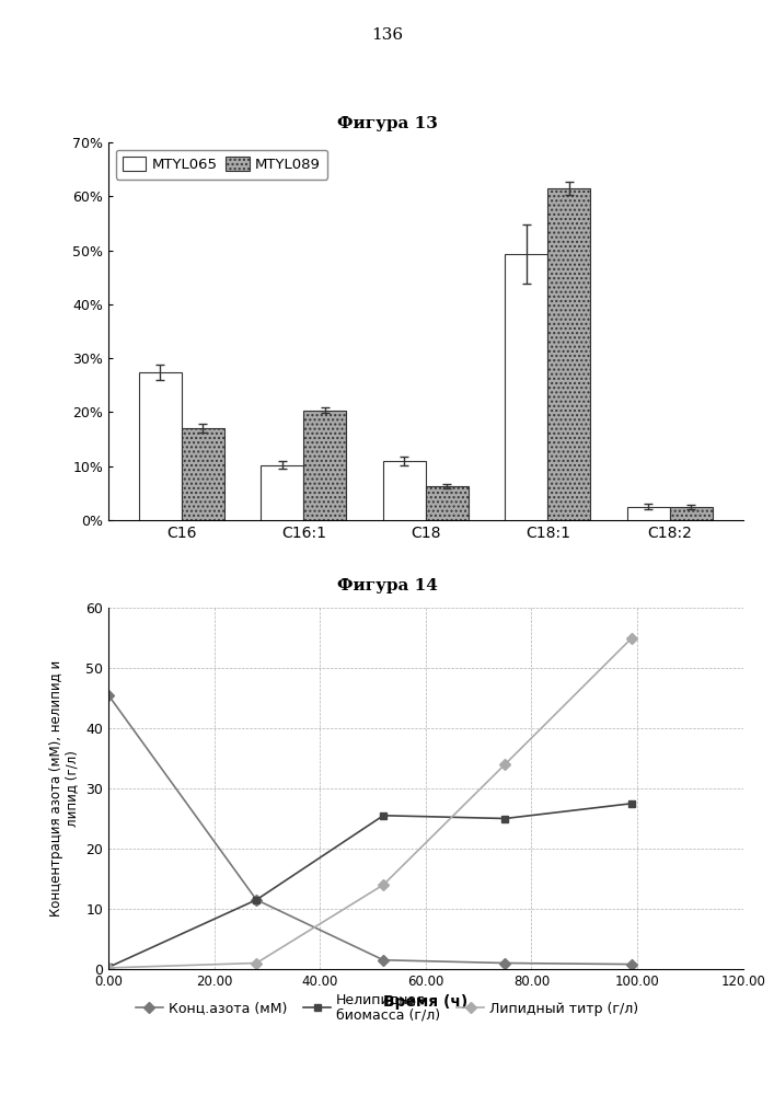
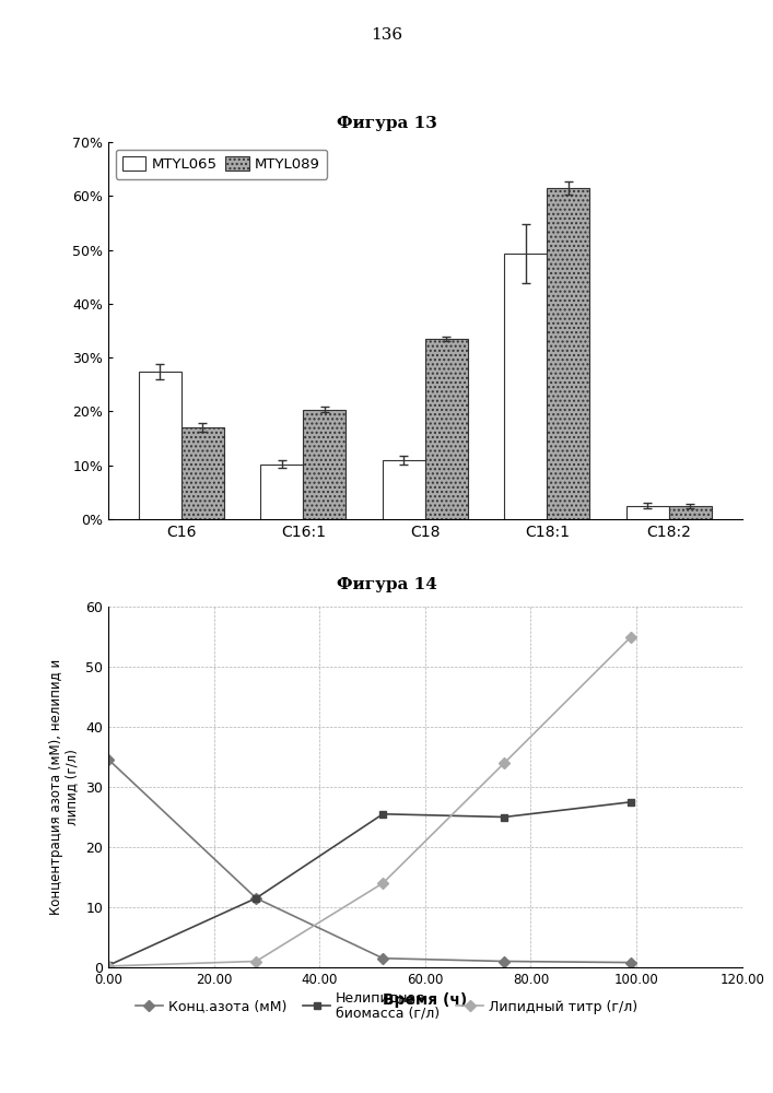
MTYL089/C18: 6.3% -> 33.5%
Конц.азота (мМ)/0.00: 45.5 -> 34.6
